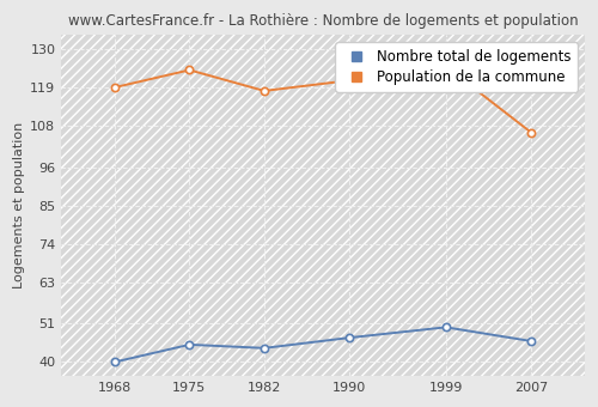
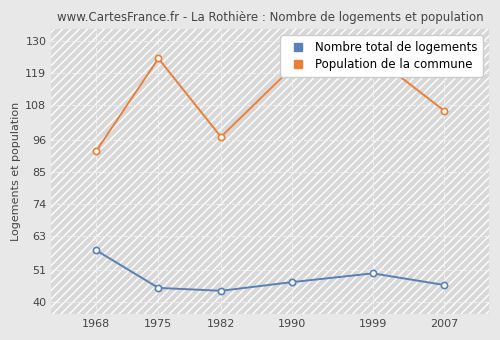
Nombre total de logements/1968: 40 -> 58
Population de la commune/1968: 119 -> 92
Population de la commune/1982: 118 -> 97
